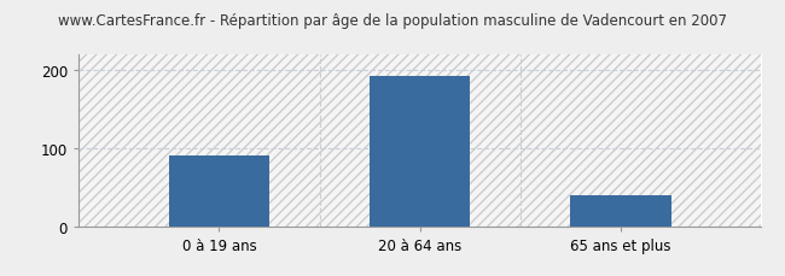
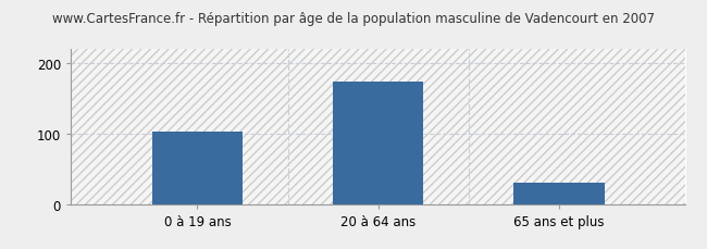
0 à 19 ans: 91 -> 102
20 à 64 ans: 193 -> 174
65 ans et plus: 40 -> 30
